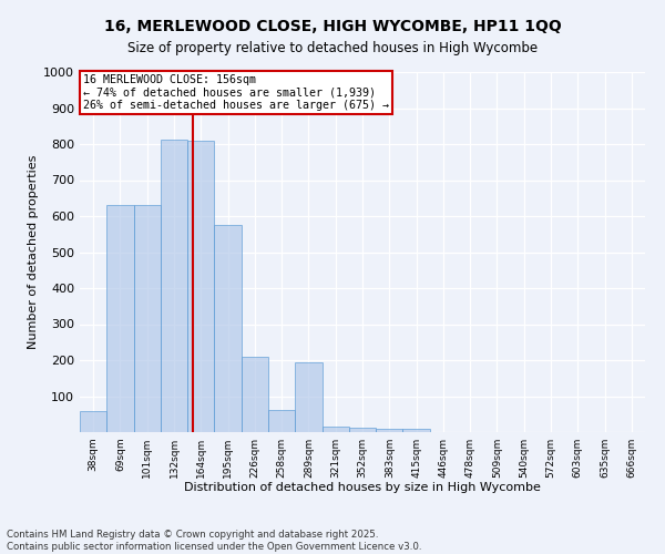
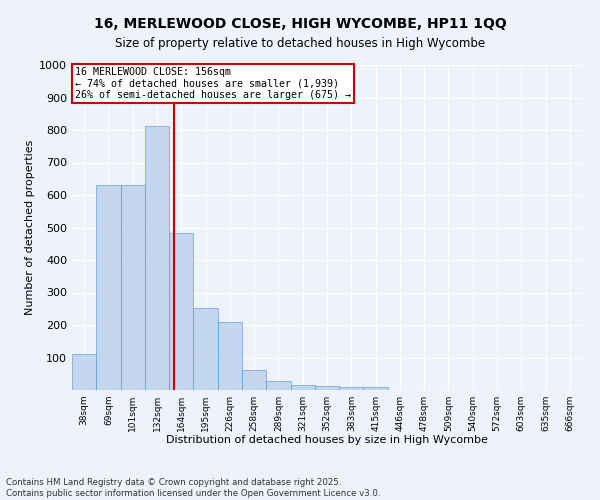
38sqm: 60 -> 110
164sqm: 810 -> 483
195sqm: 575 -> 253
289sqm: 195 -> 27
